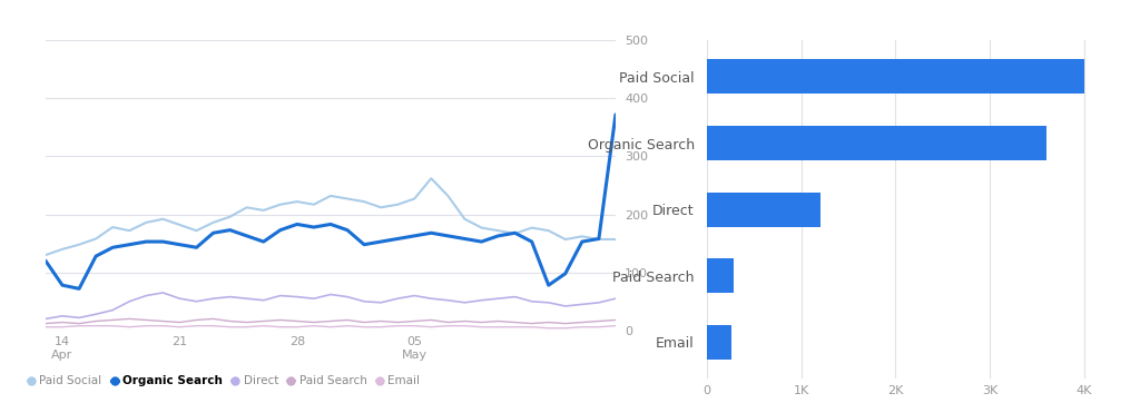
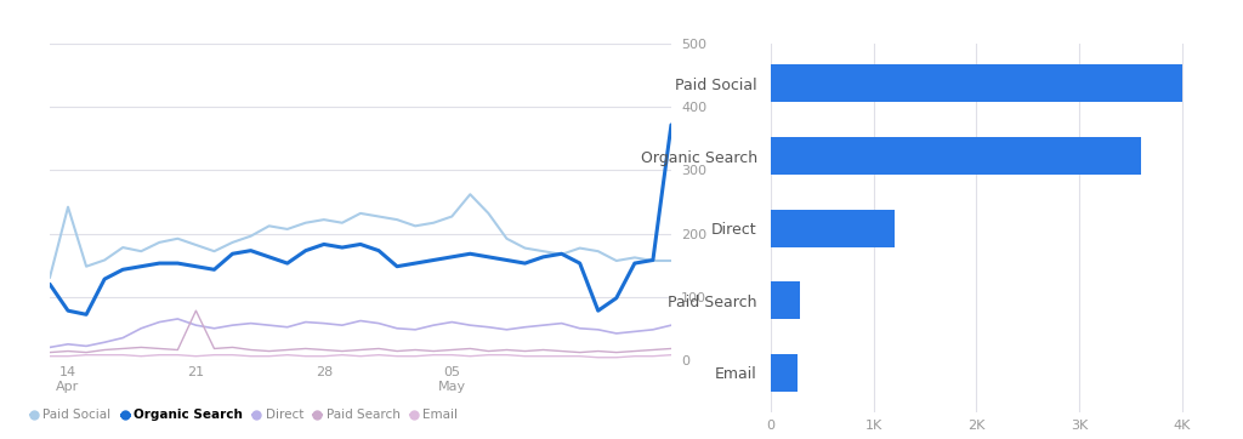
Paid Social/14 Apr: 140 -> 242
Paid Search/21: 14 -> 78
